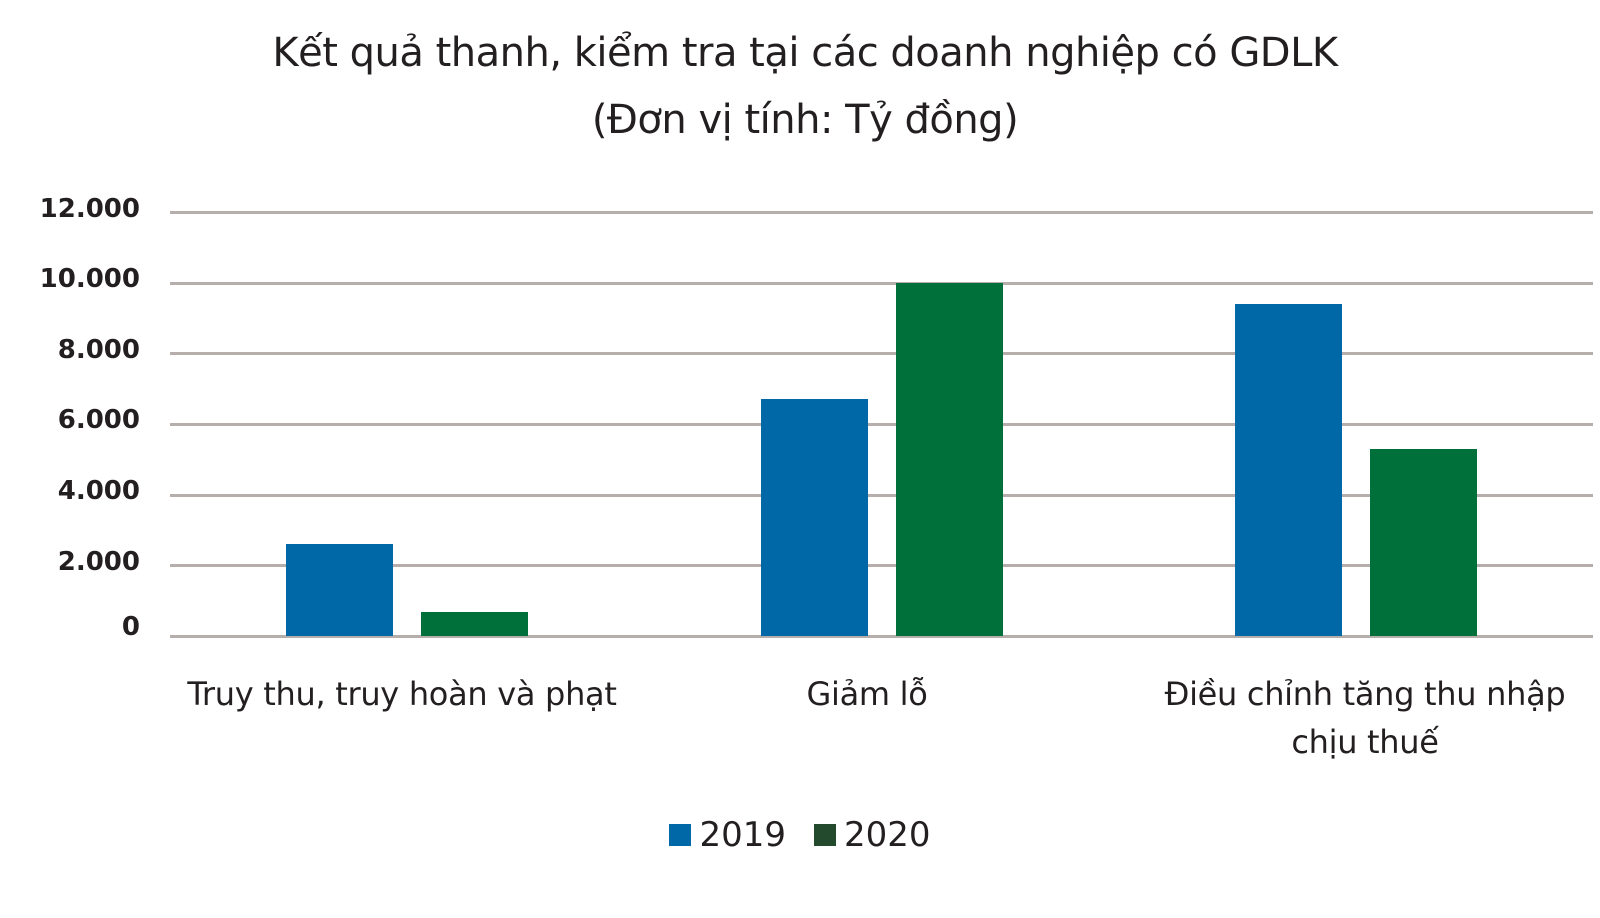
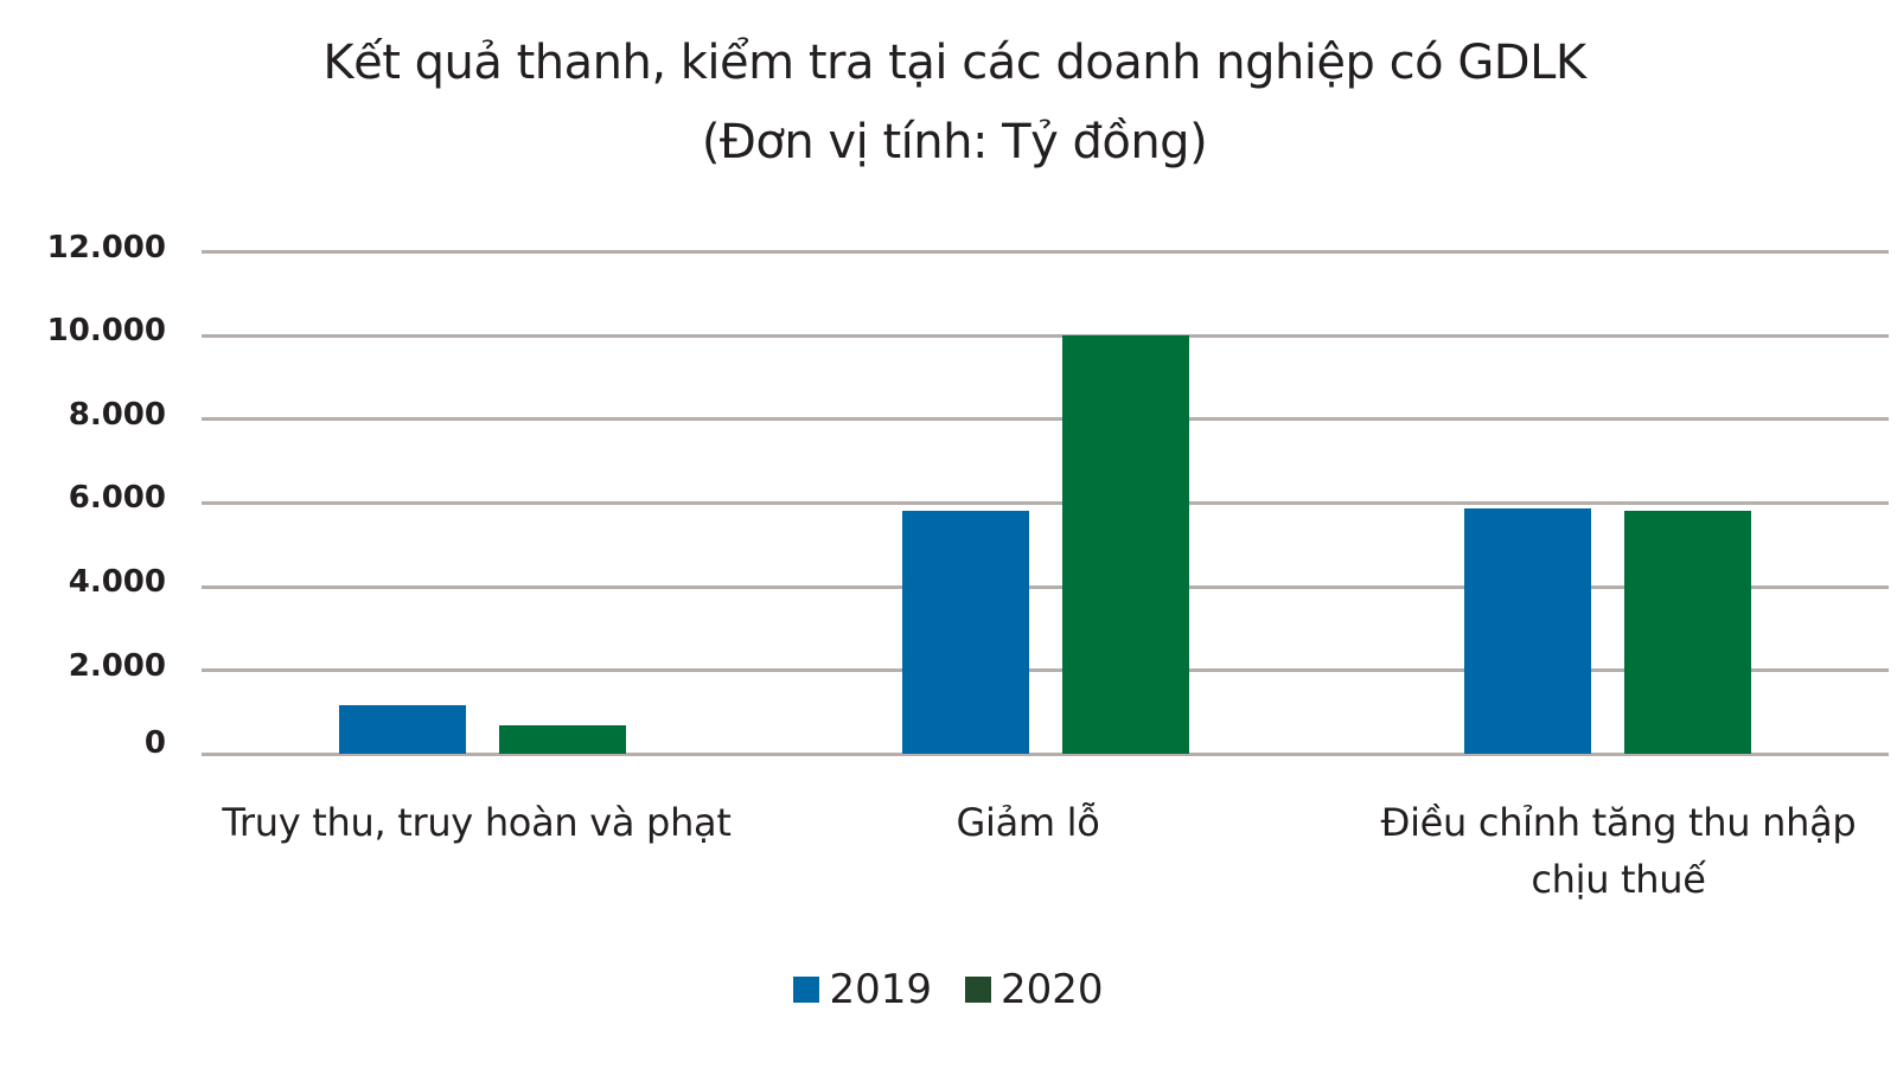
2019/Truy thu, truy hoàn và phạt: 2600 -> 1200
2019/Giảm lỗ: 6700 -> 5800
2019/Điều chỉnh tăng thu nhập chịu thuế: 9400 -> 5800
2020/Điều chỉnh tăng thu nhập chịu thuế: 5300 -> 5800
